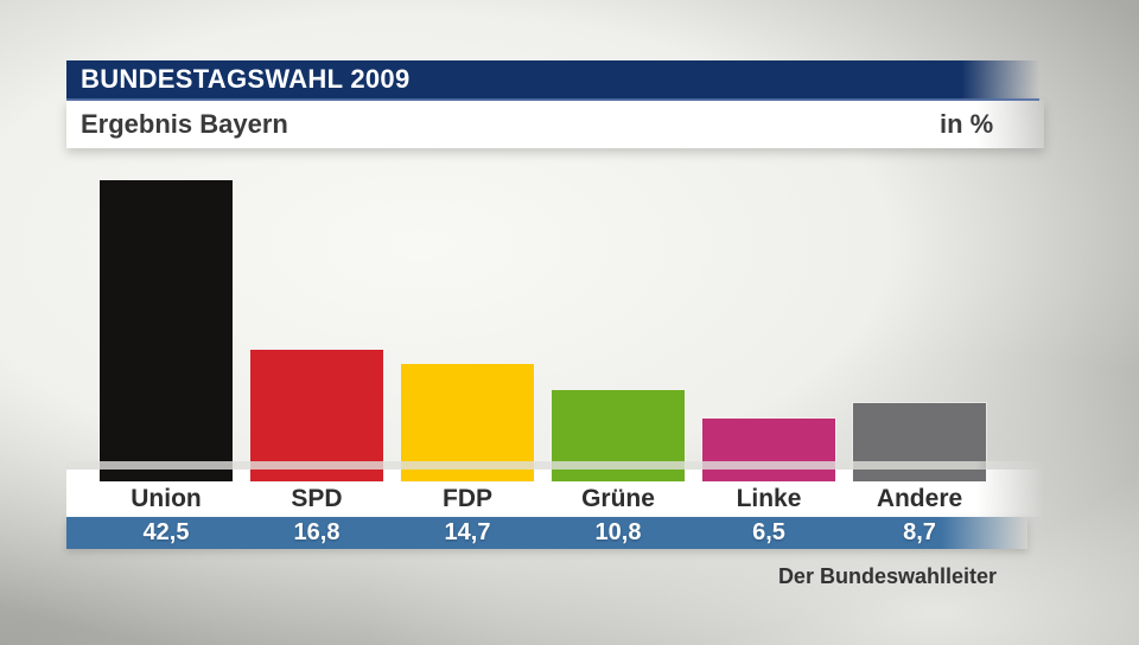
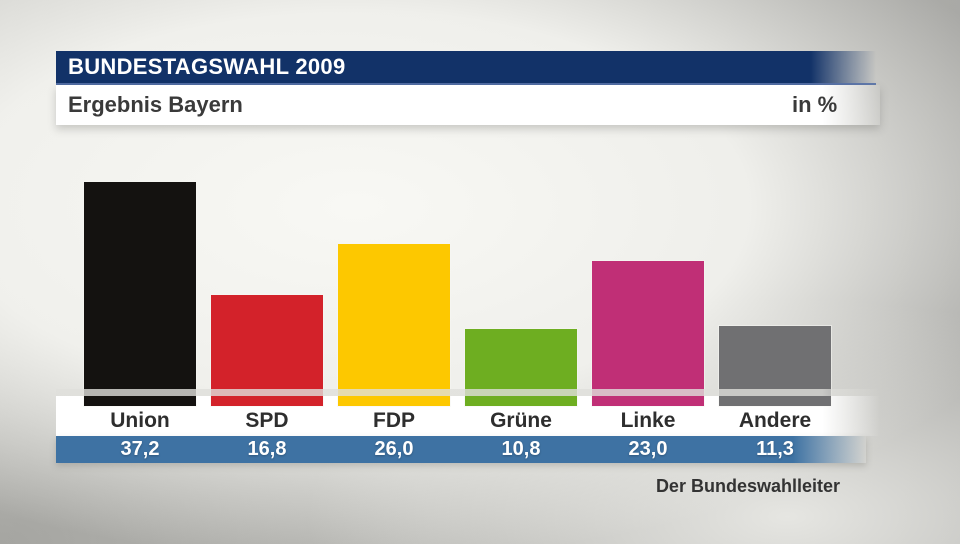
Union: 42,5 -> 37,2
FDP: 14,7 -> 26,0
Linke: 6,5 -> 23,0
Andere: 8,7 -> 11,3
